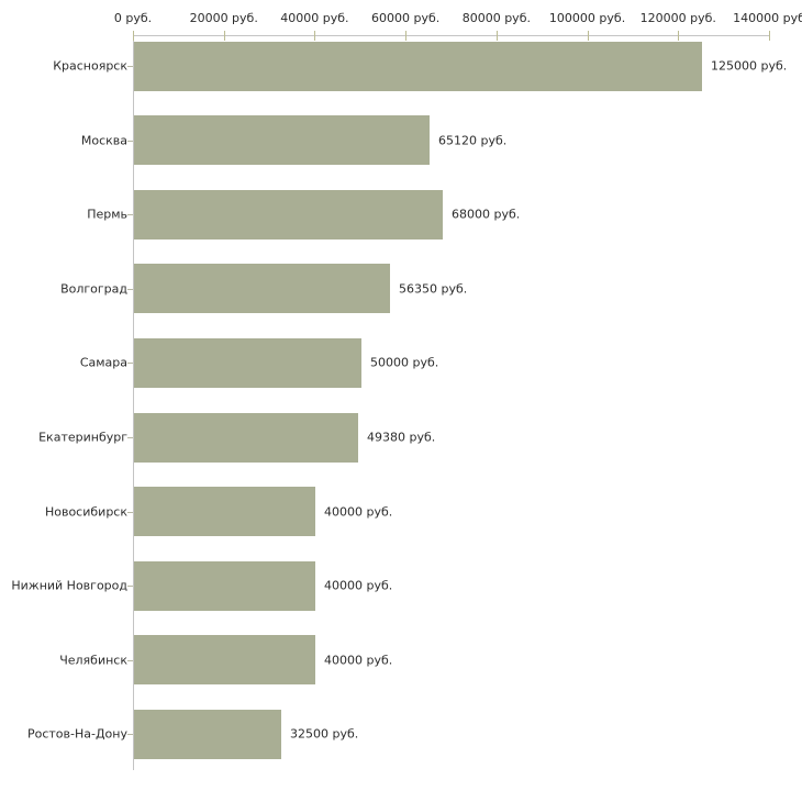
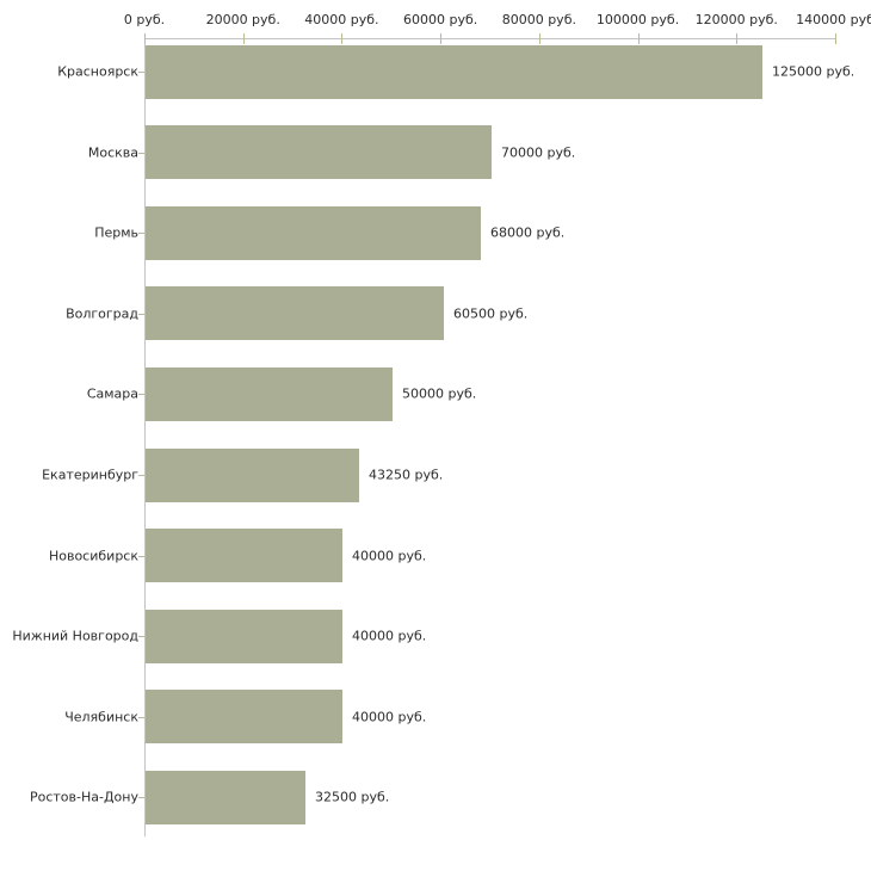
Москва: 65120 -> 70000
Волгоград: 56350 -> 60500
Екатеринбург: 49380 -> 43250
